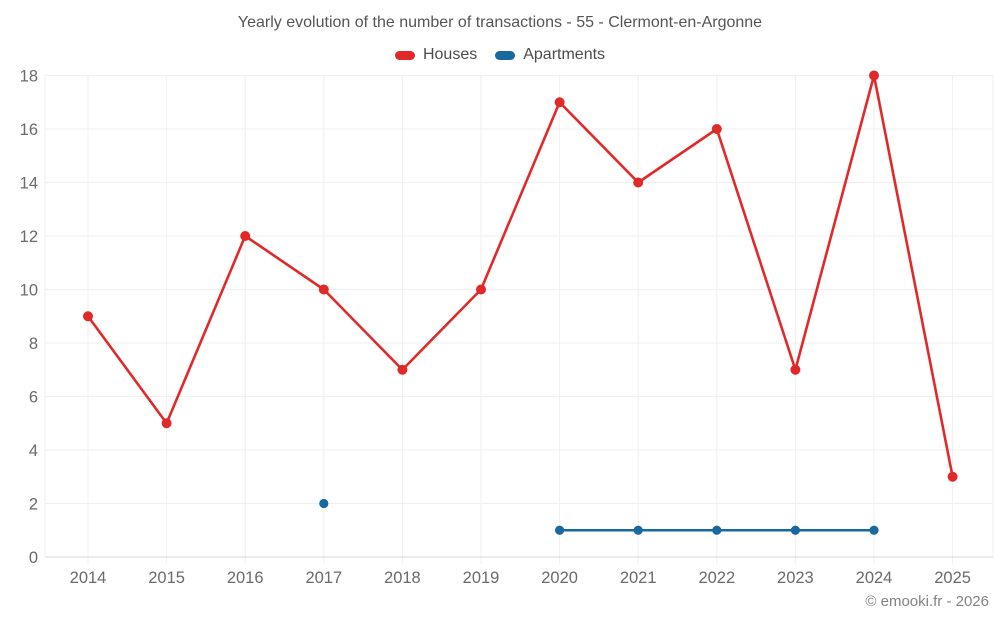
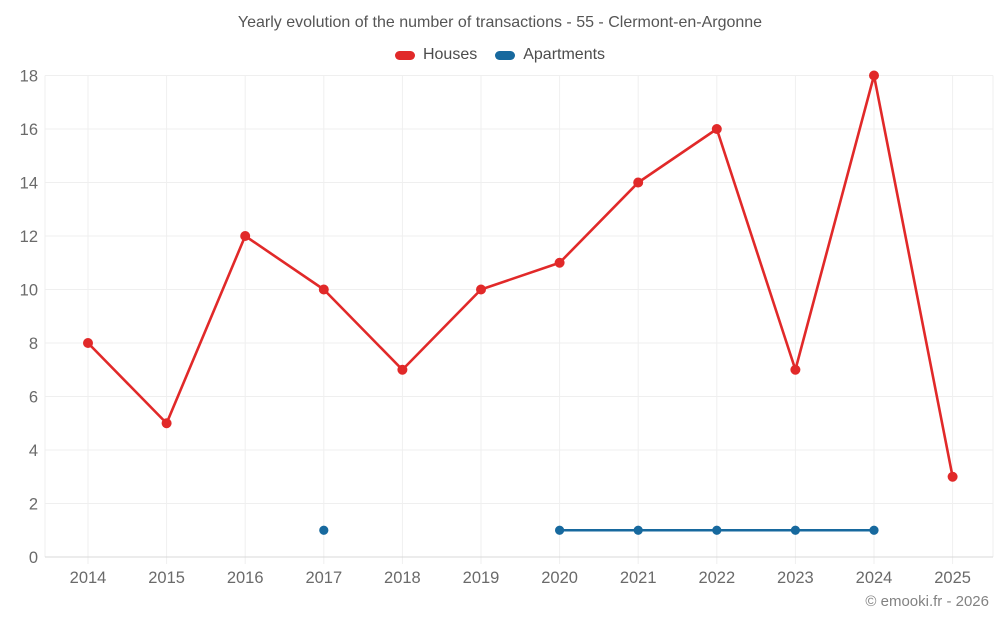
Houses/2014: 9 -> 8
Apartments/2017: 2 -> 1
Houses/2020: 17 -> 11
